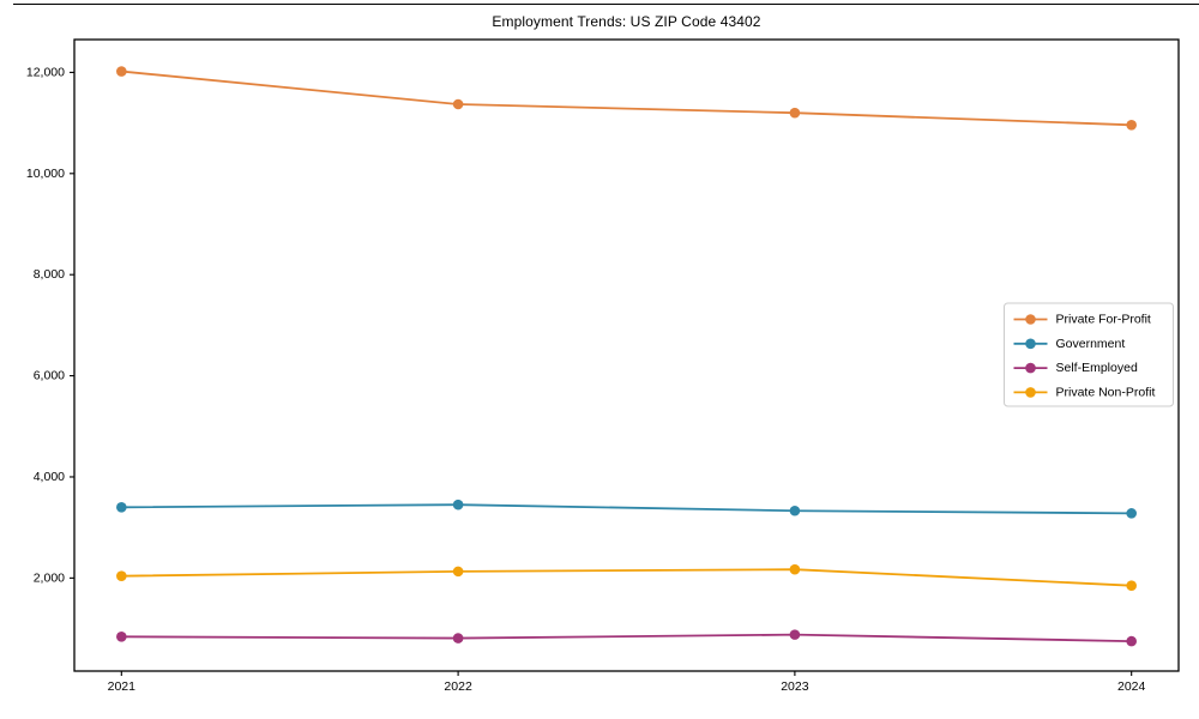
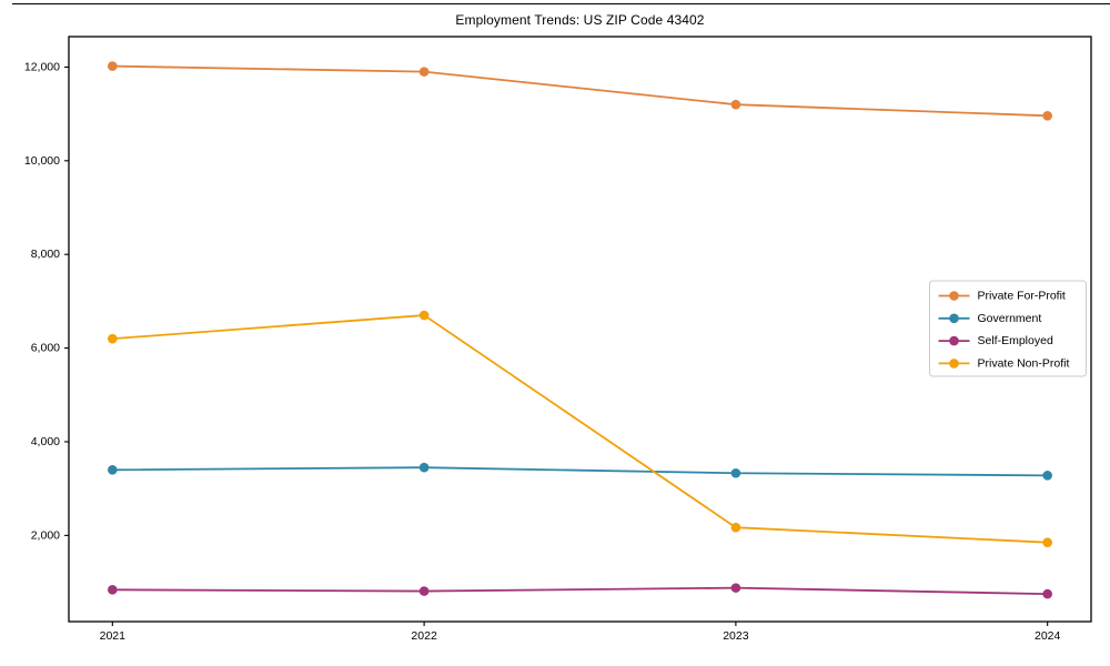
Private Non-Profit/2021: 2000 -> 6200
Private For-Profit/2022: 11400 -> 11900
Private Non-Profit/2022: 2100 -> 6700
